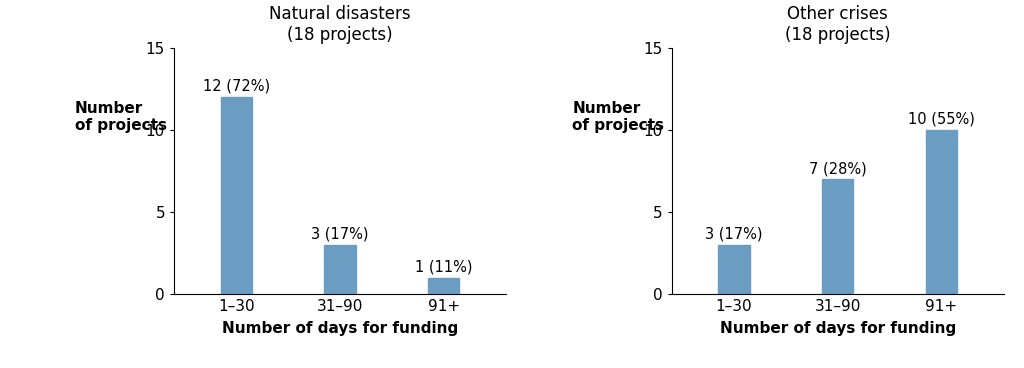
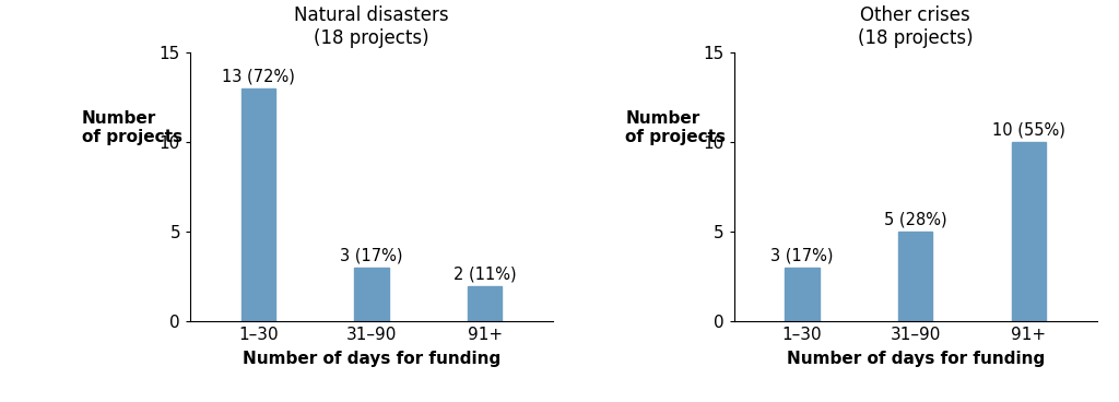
Natural disasters (18 projects)/1–30: 12 -> 13
Natural disasters (18 projects)/91+: 1 -> 2
Other crises (18 projects)/31–90: 7 -> 5
